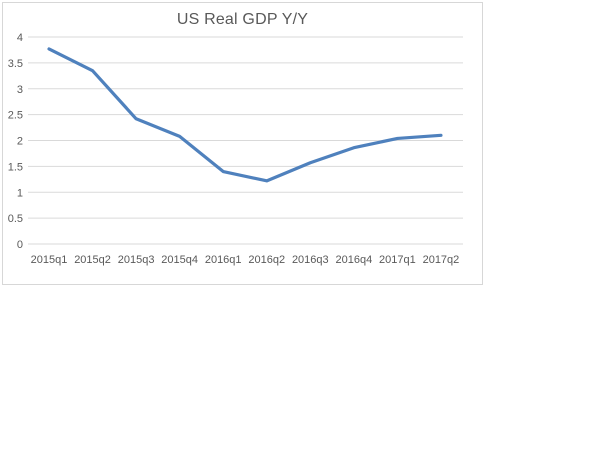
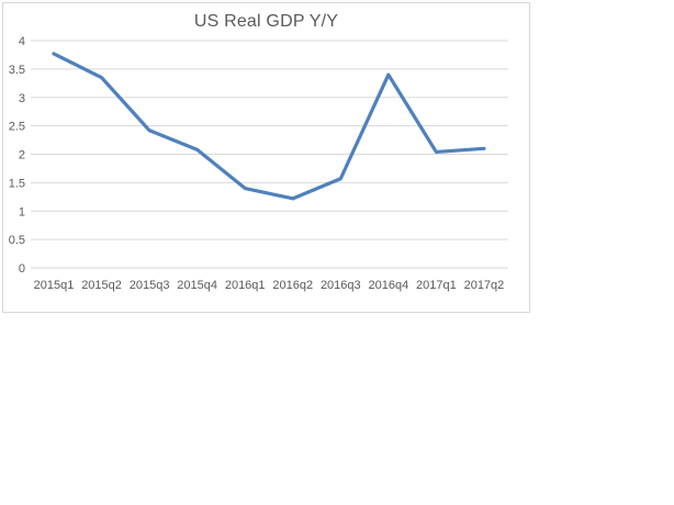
2016q4: 1.9 -> 3.4
